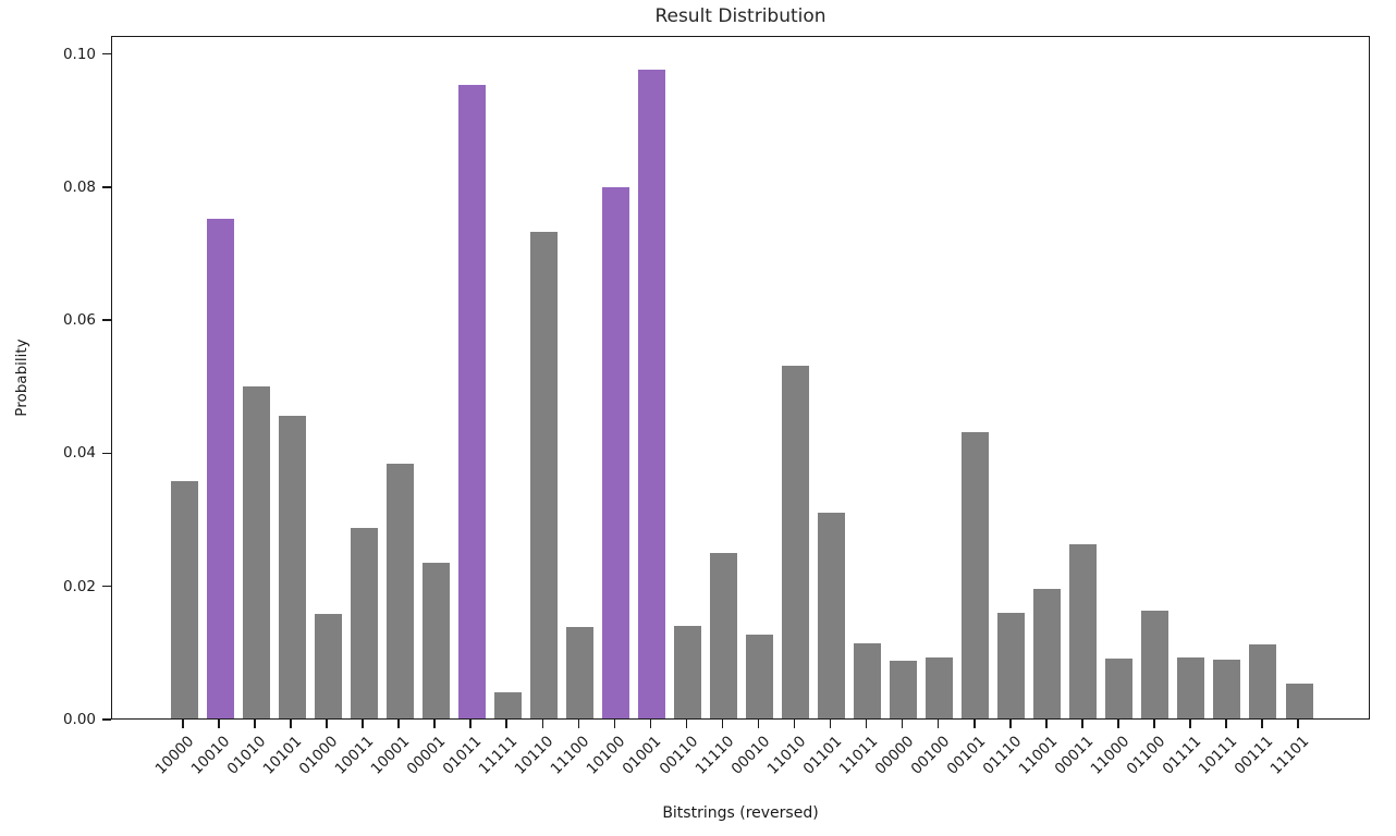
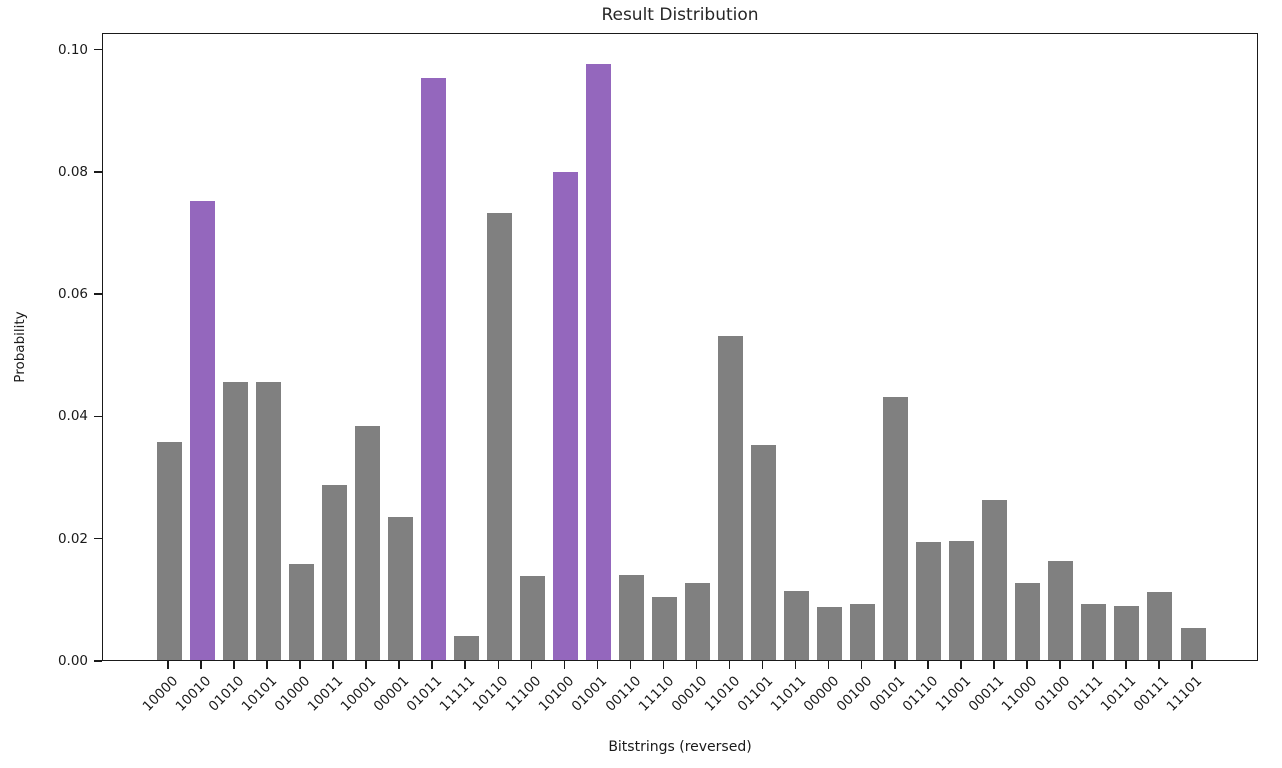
01010: 0.050 -> 0.046
11110: 0.025 -> 0.010
01101: 0.031 -> 0.035
01110: 0.016 -> 0.019
11000: 0.009 -> 0.013
